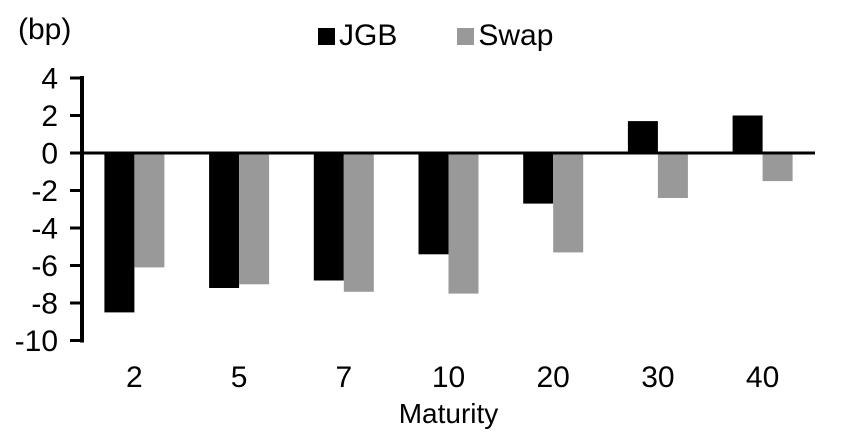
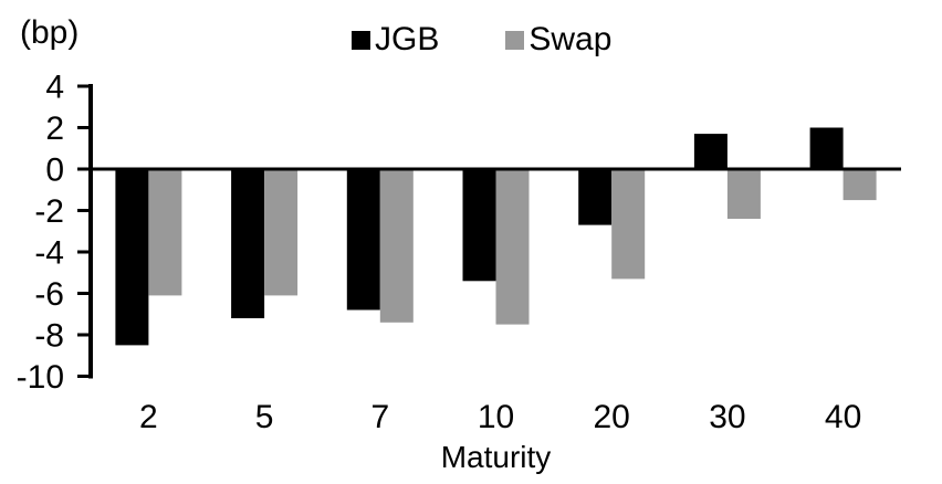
Swap/5: -7.0 -> -6.1
